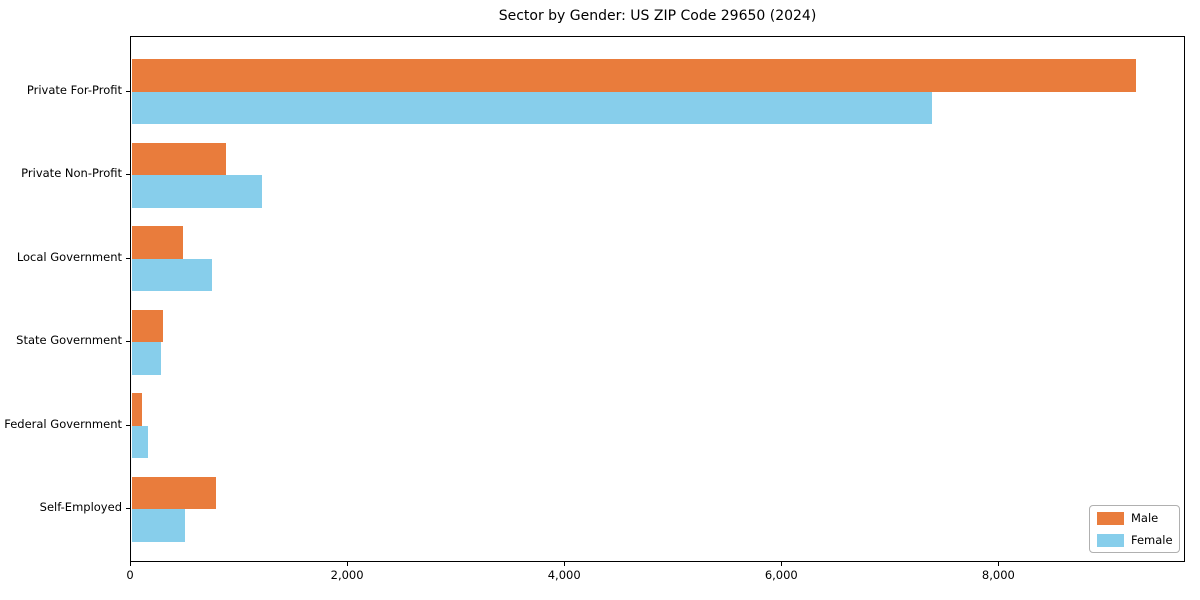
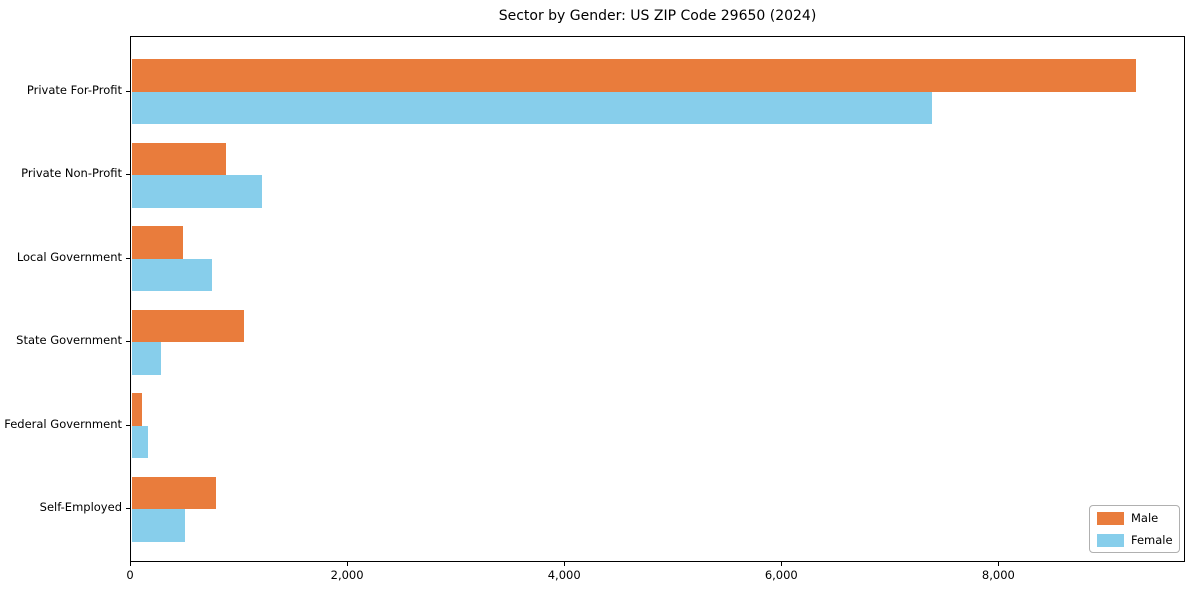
Male/State Government: 280 -> 1030
